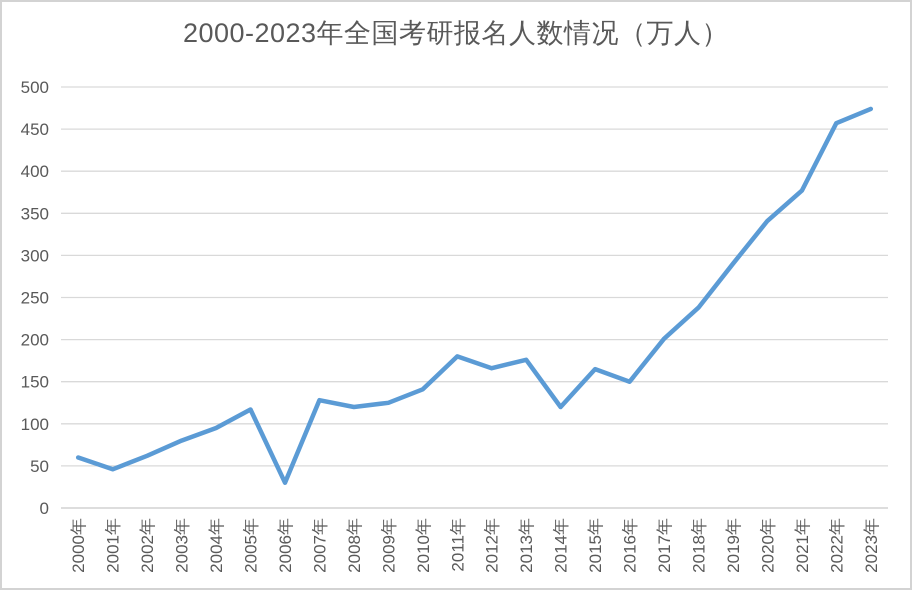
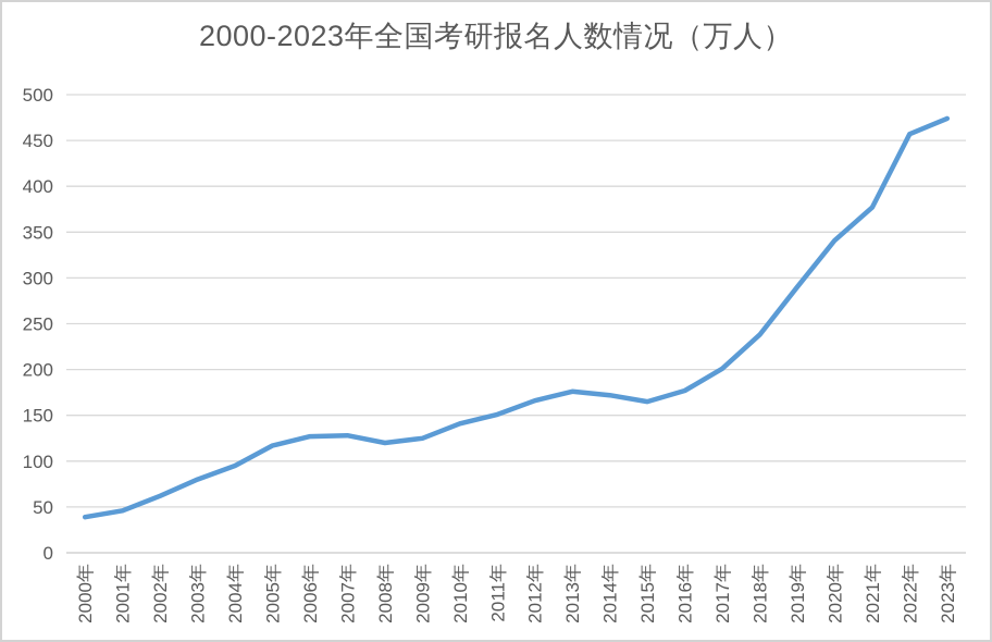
2000年: 60 -> 40
2006年: 30 -> 130
2011年: 180 -> 150
2014年: 120 -> 170
2016年: 150 -> 180
